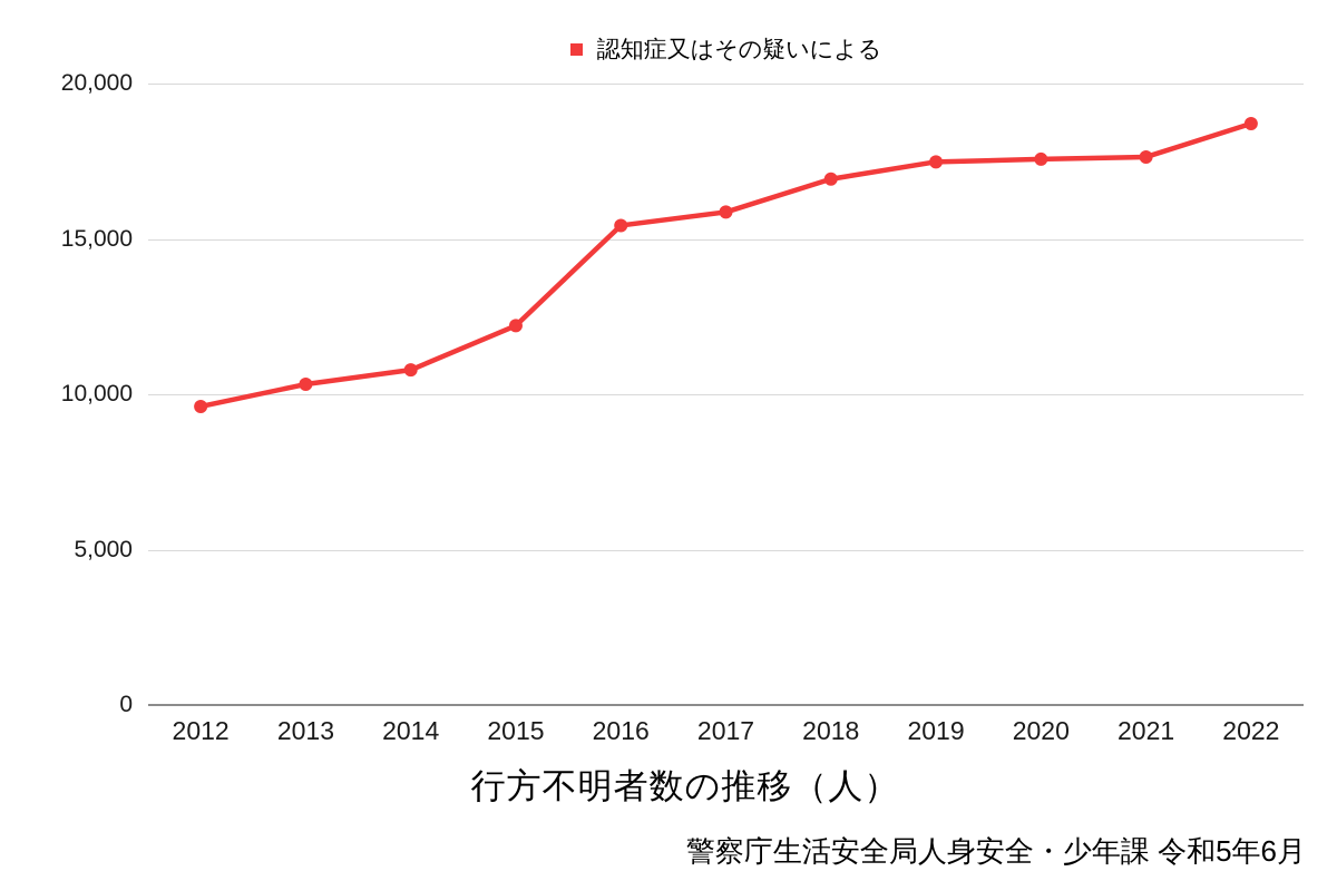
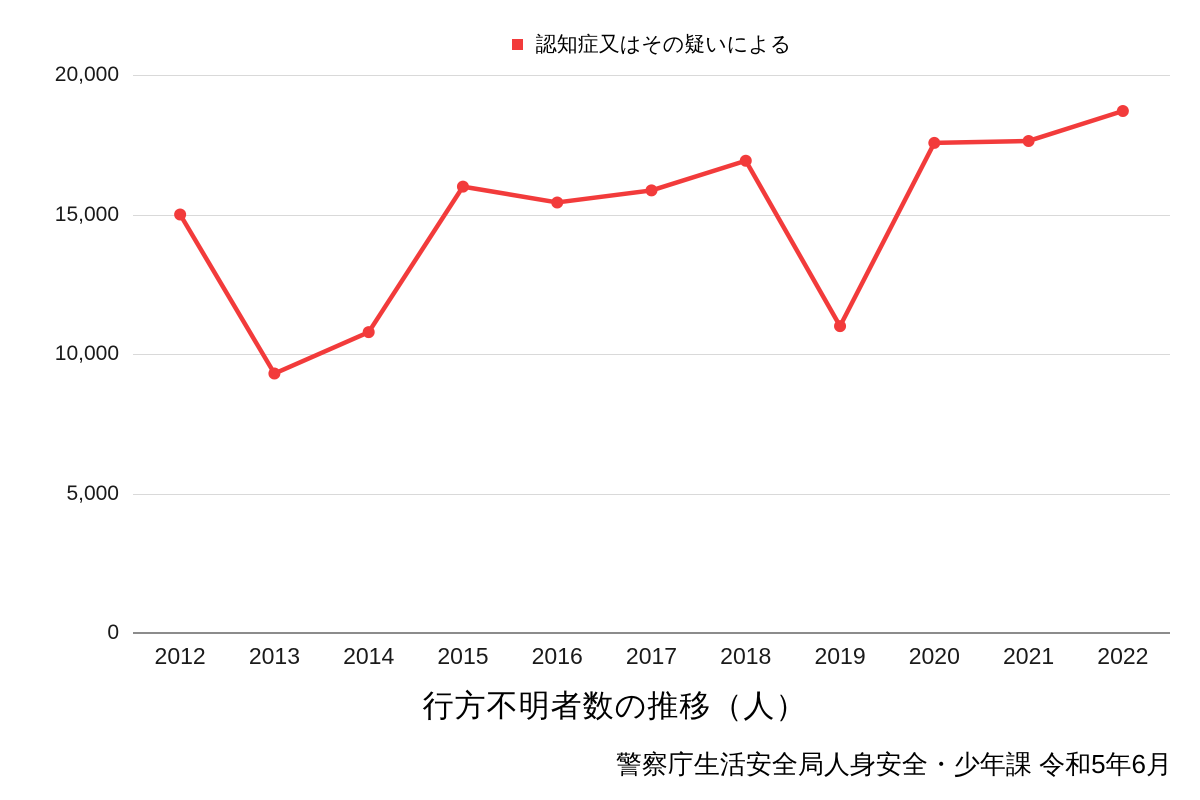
2012: 9600 -> 15000
2013: 10300 -> 9300
2015: 12200 -> 16000
2019: 17500 -> 11000
